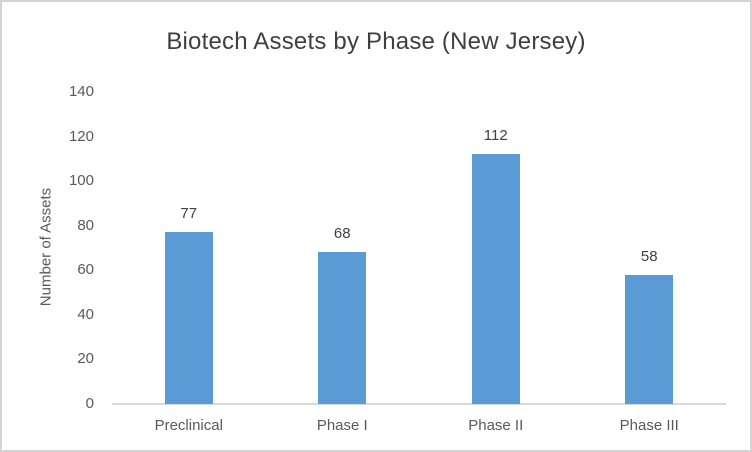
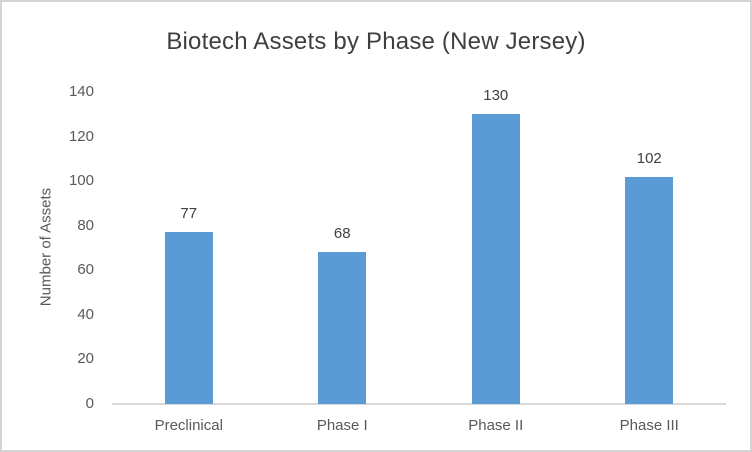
Phase II: 112 -> 130
Phase III: 58 -> 102
